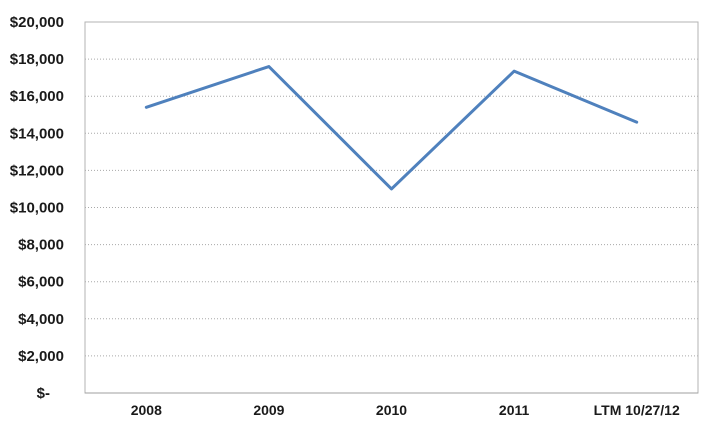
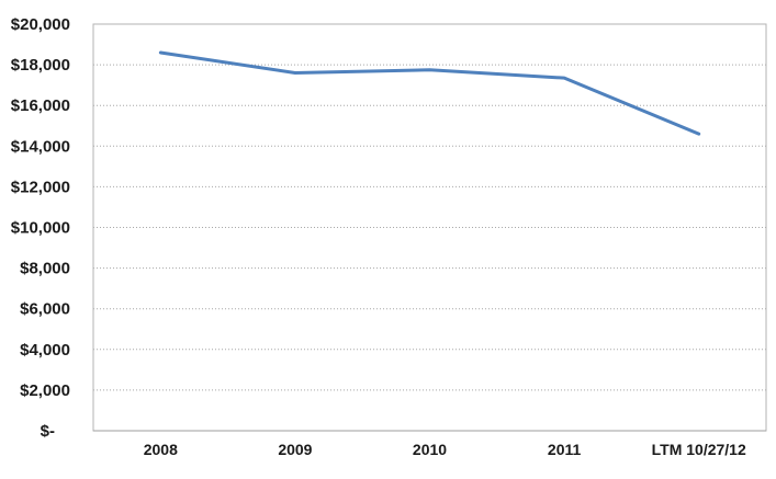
2008: $15400 -> $18600
2010: $11000 -> $17800
